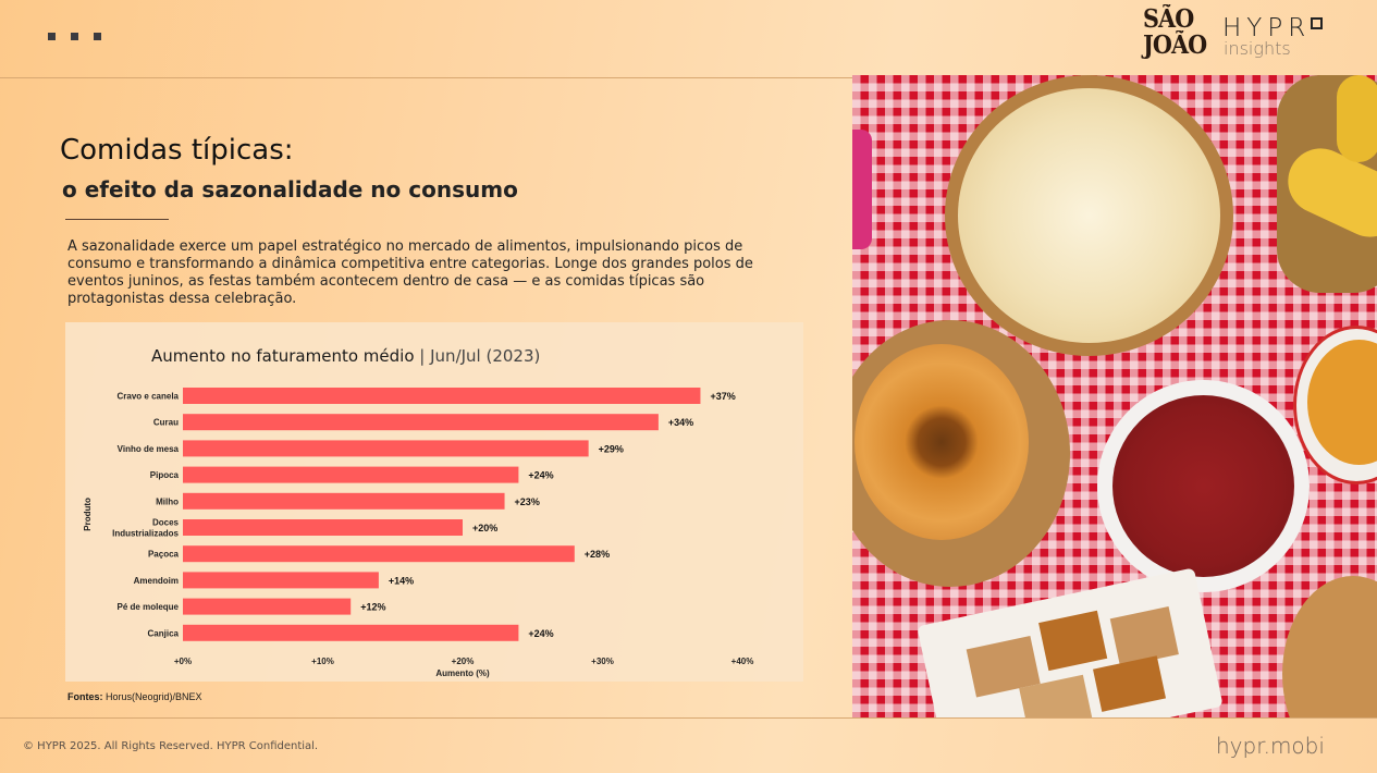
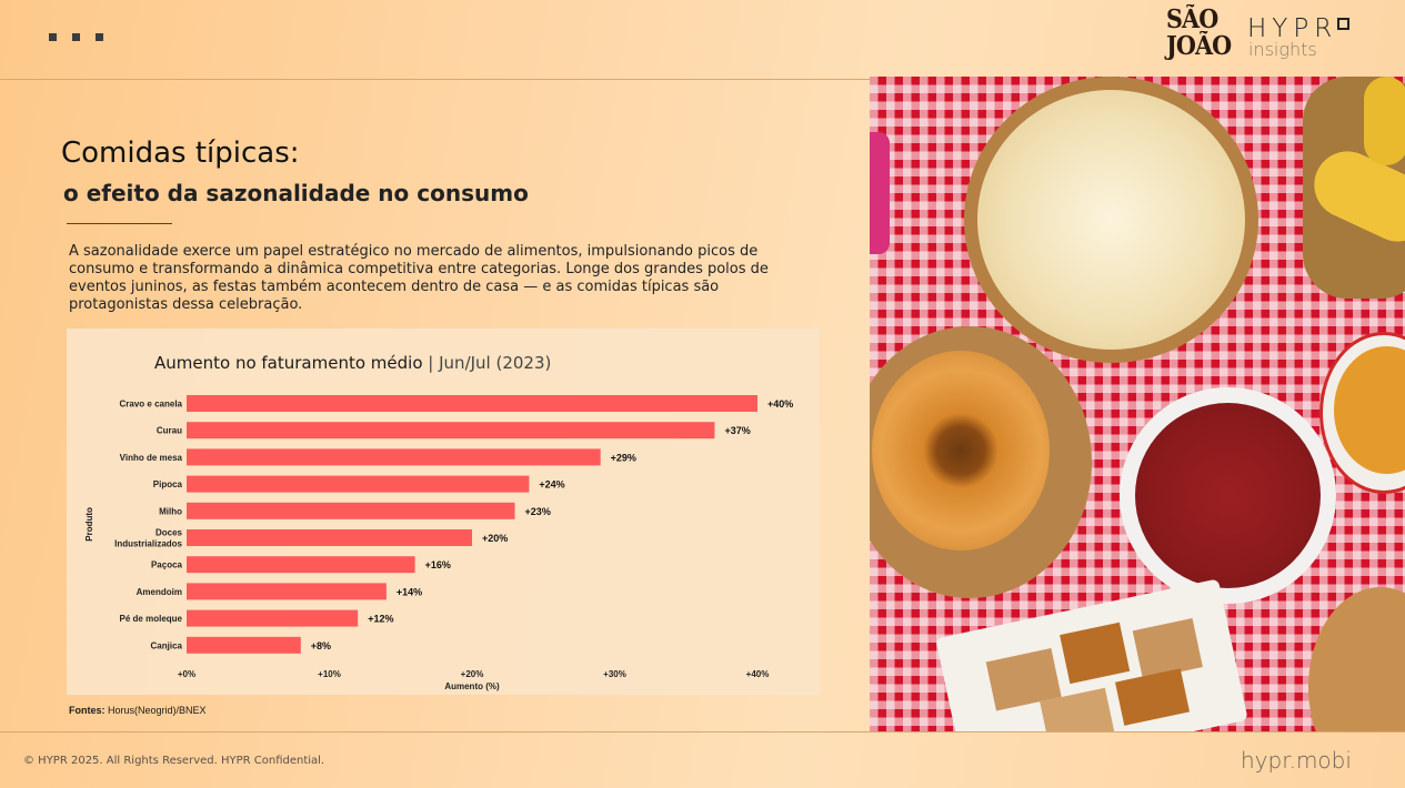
Cravo e canela: +37% -> +40%
Curau: +34% -> +37%
Paçoca: +28% -> +16%
Canjica: +24% -> +8%
